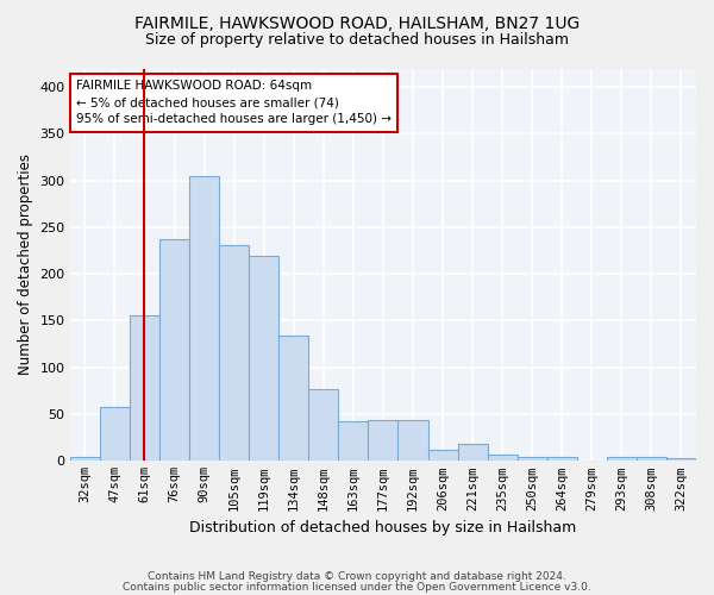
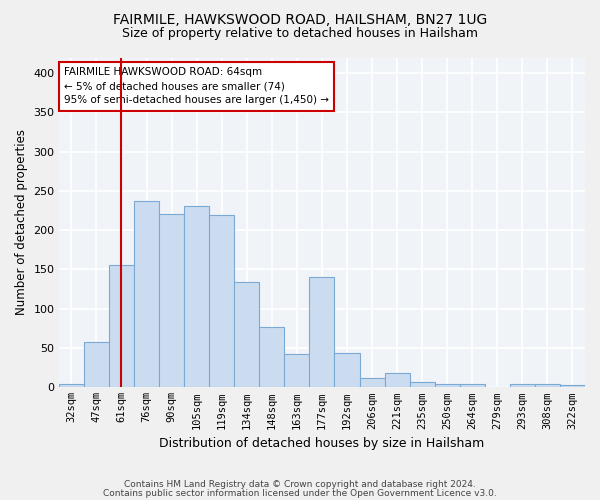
90sqm: 305 -> 220
177sqm: 43 -> 140
